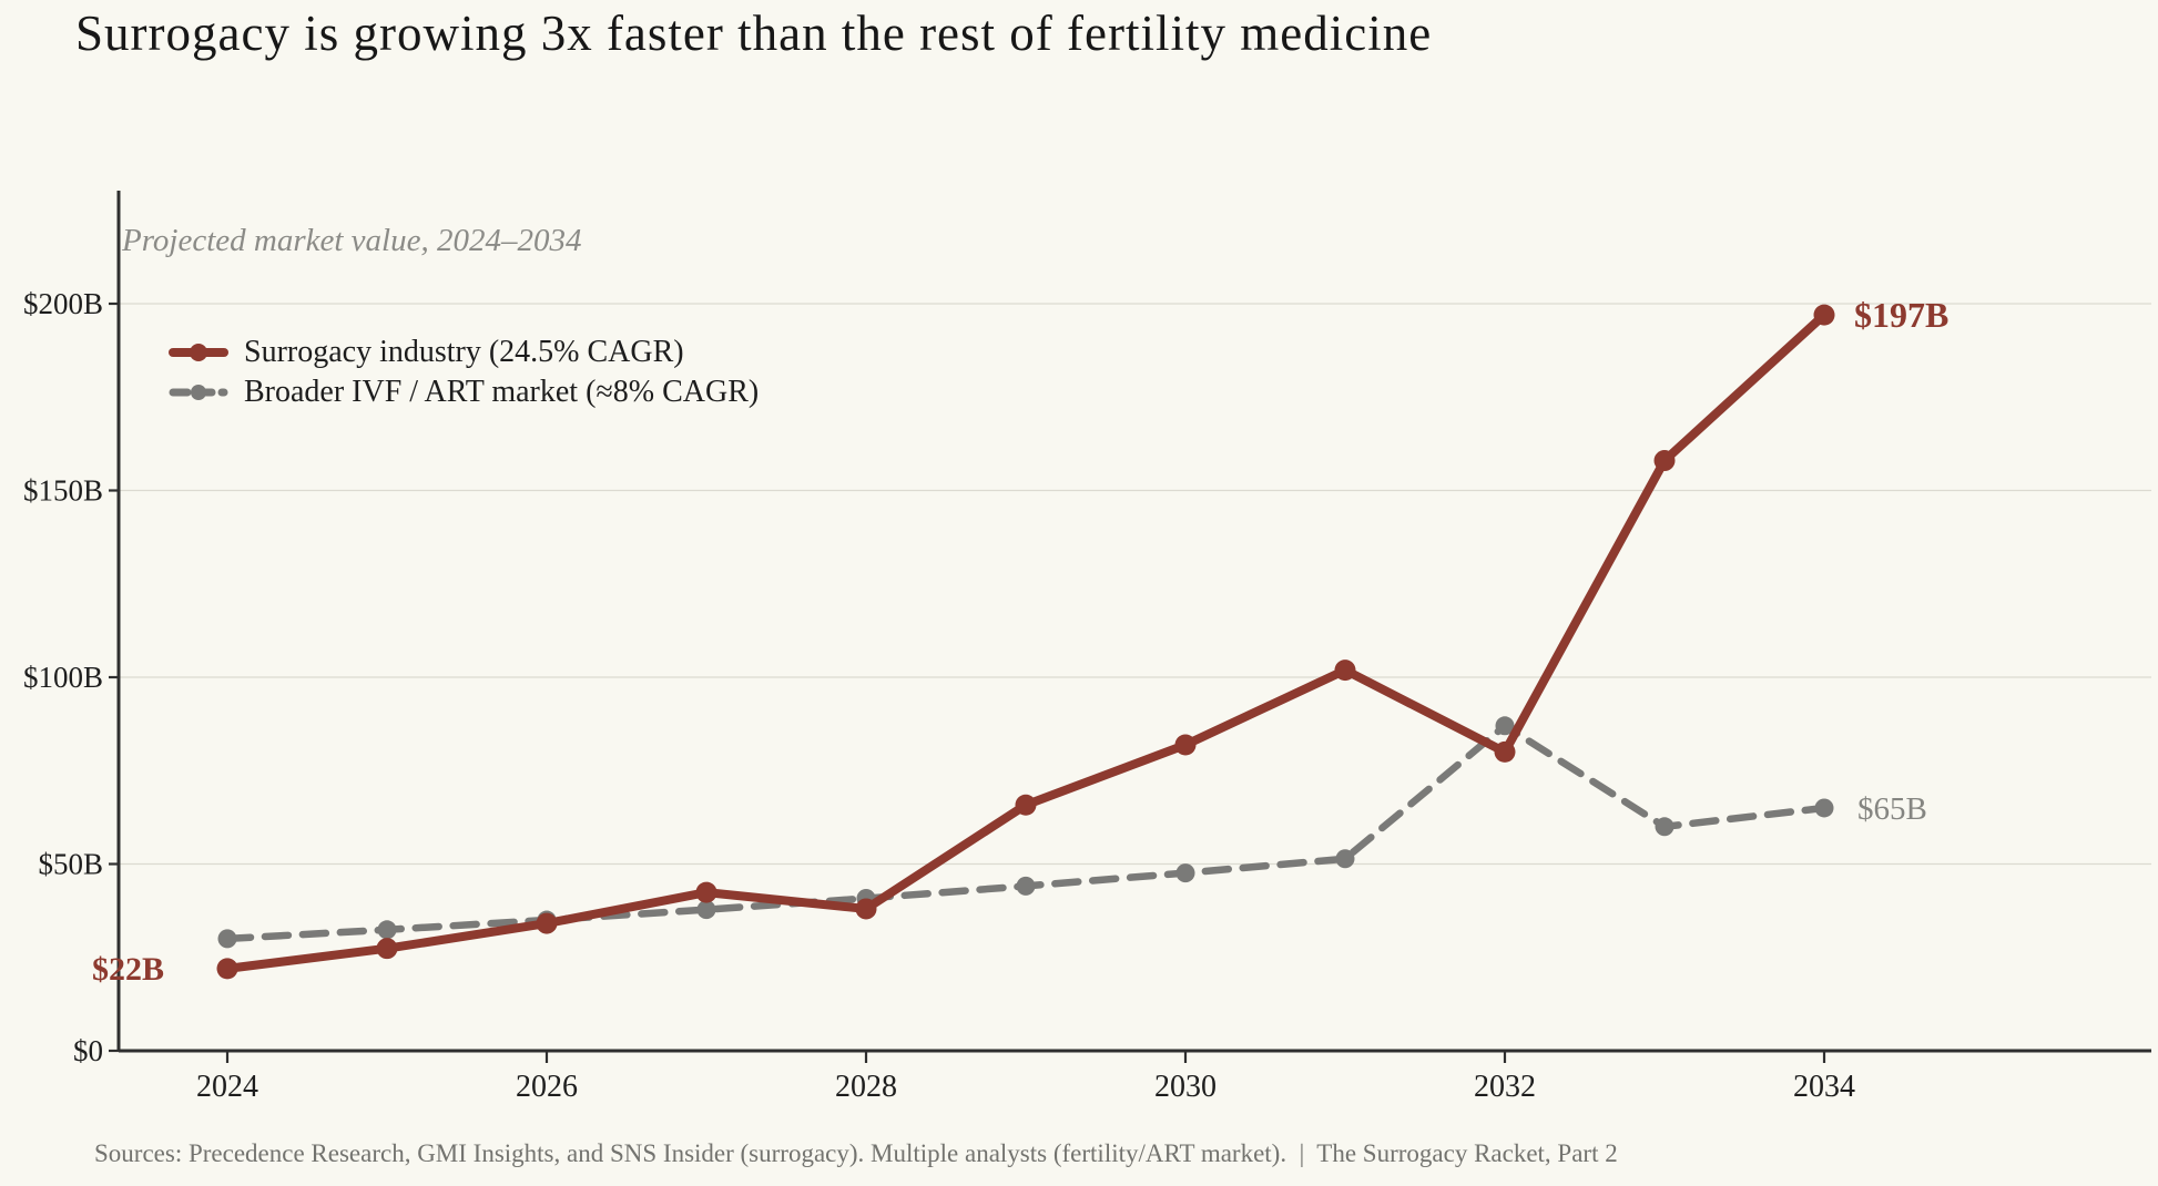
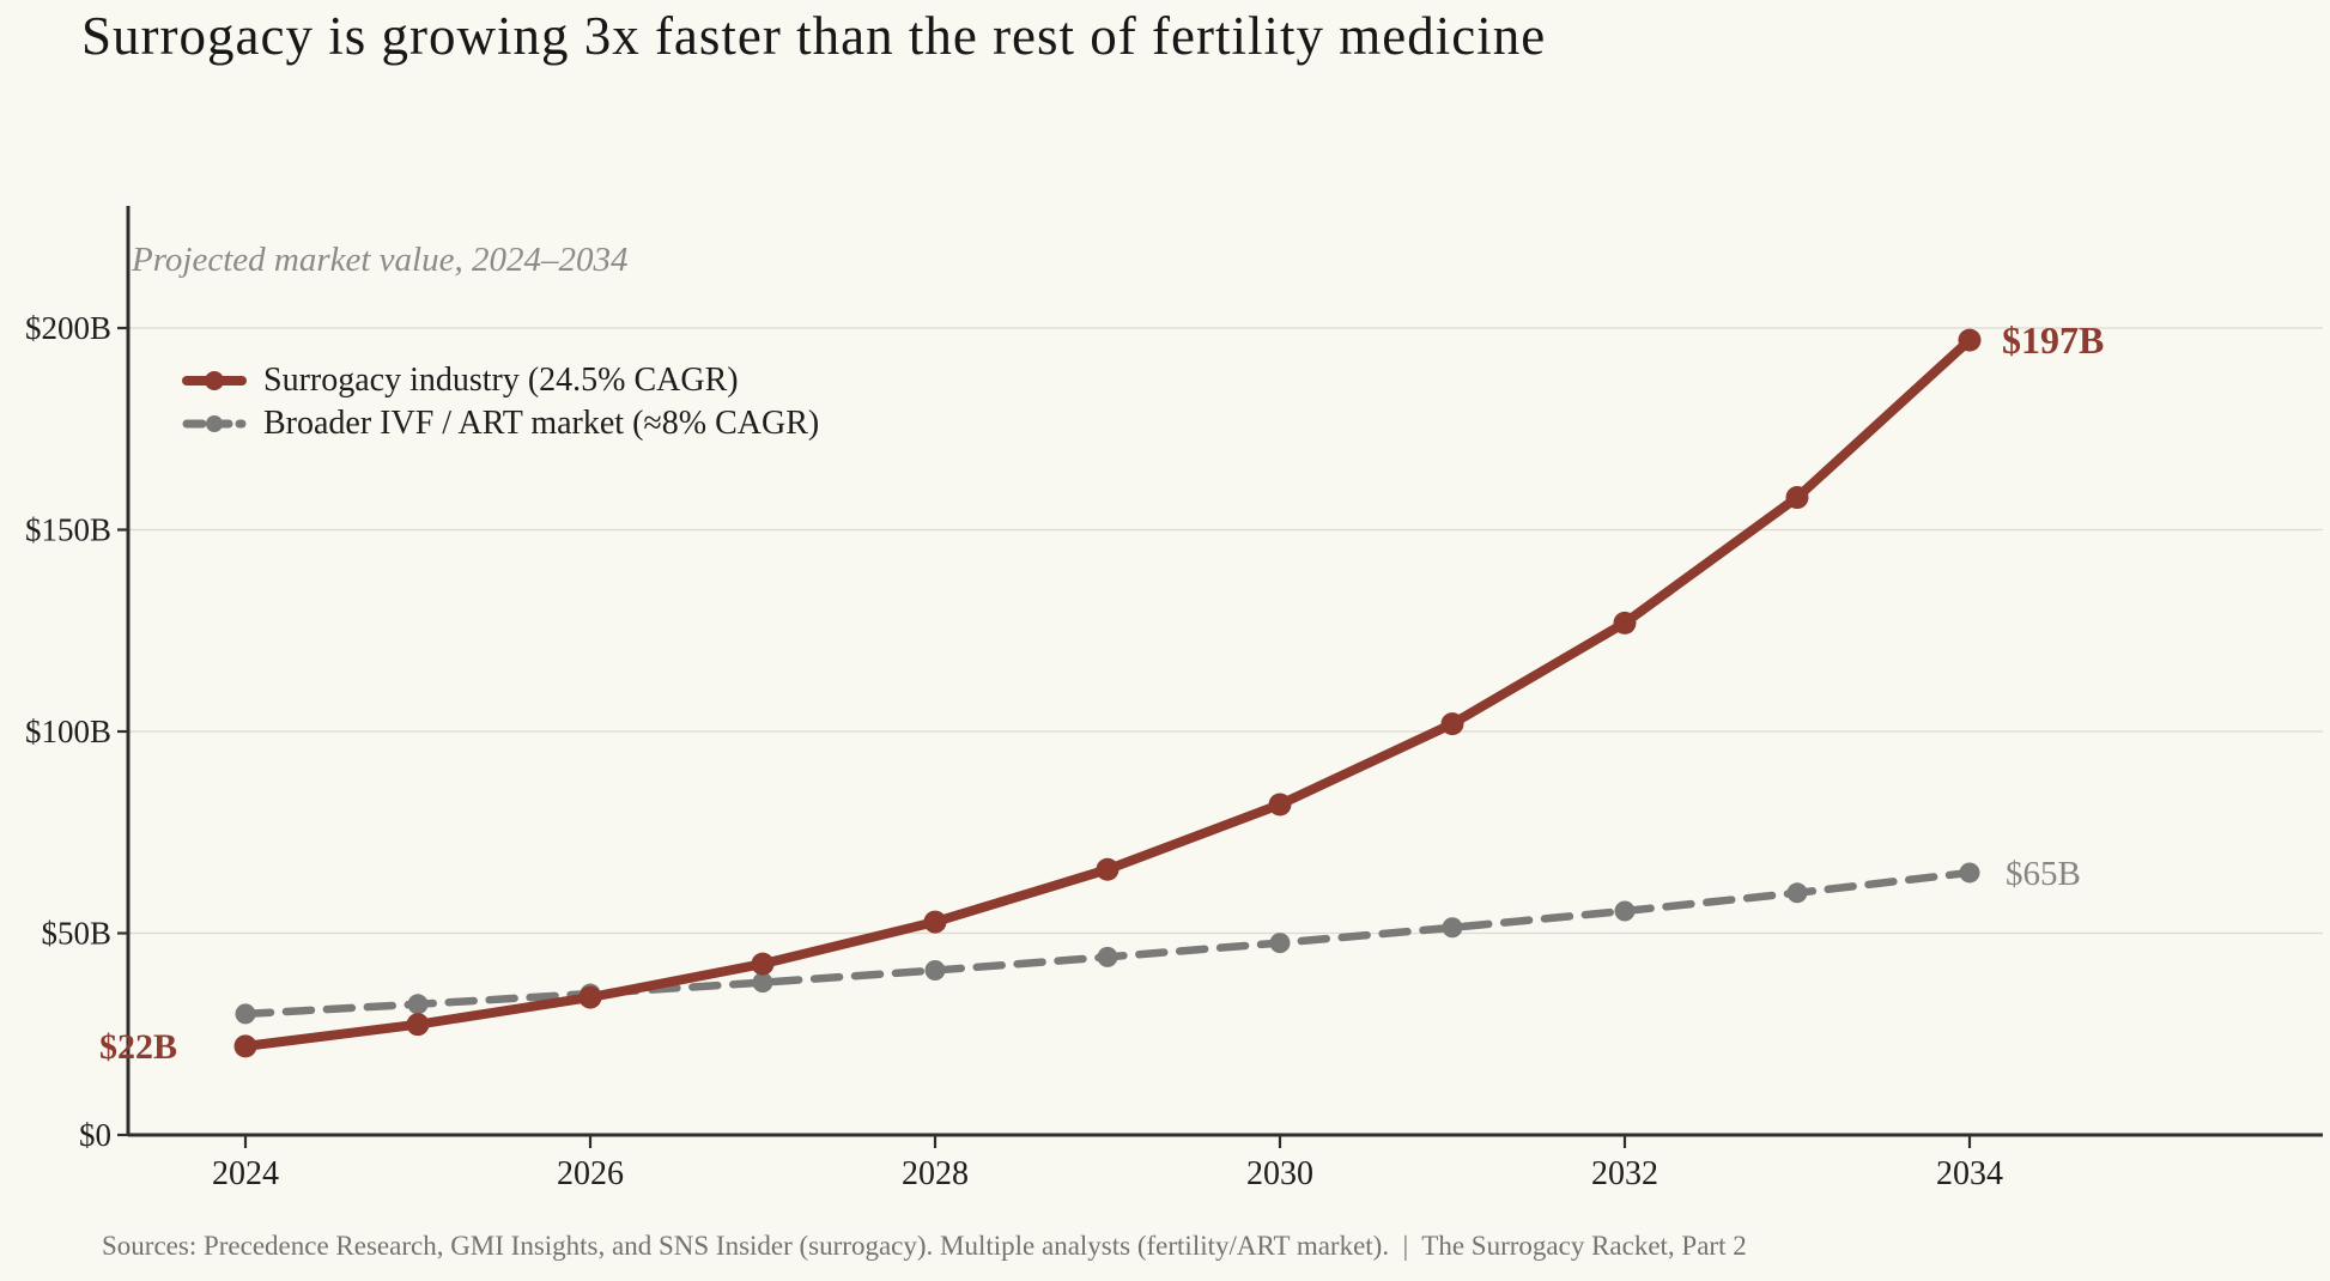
Surrogacy industry (24.5% CAGR)/2028: $38B -> $53B
Surrogacy industry (24.5% CAGR)/2032: $80B -> $127B
Broader IVF / ART market (≈8% CAGR)/2032: $87B -> $56B
